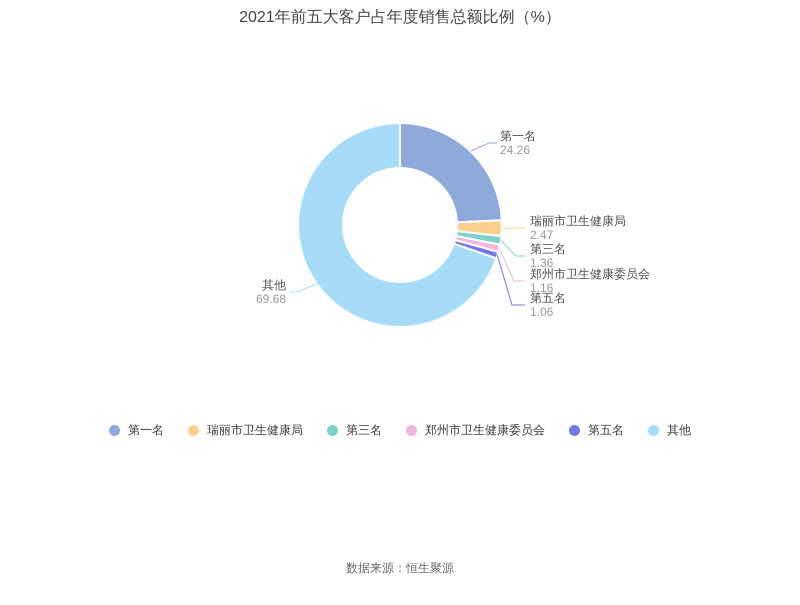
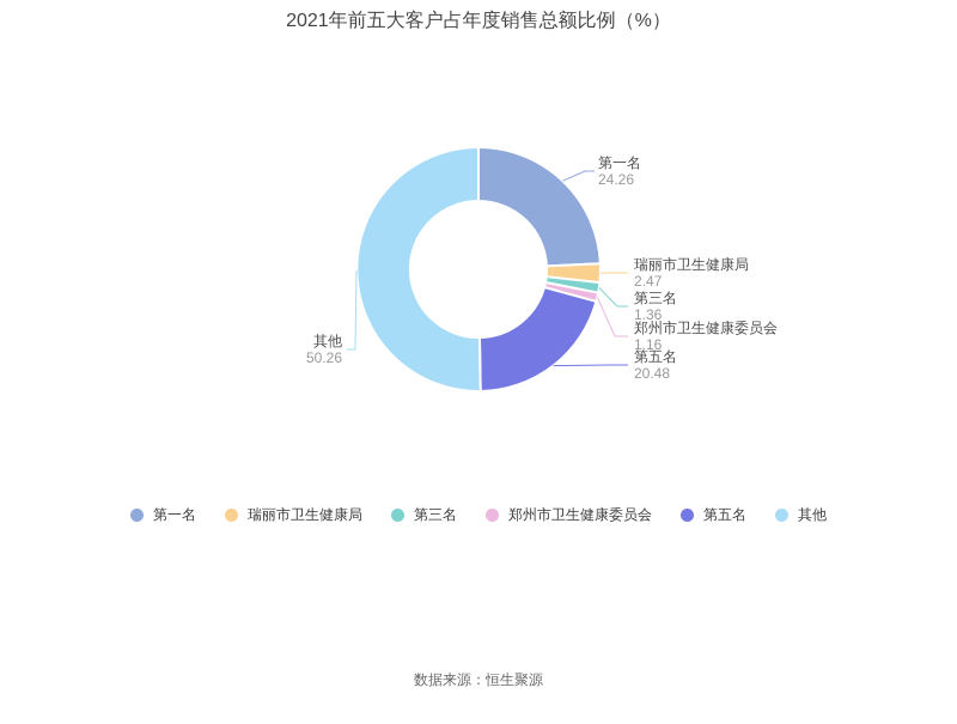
第五名: 1.06 -> 20.48
其他: 69.68 -> 50.26
